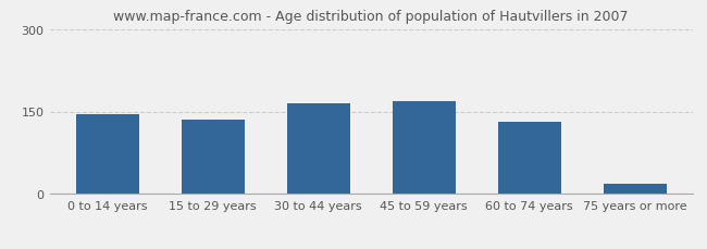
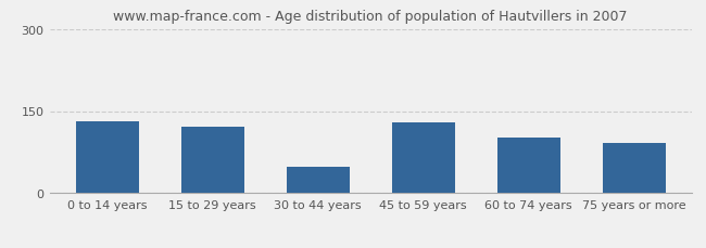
0 to 14 years: 146 -> 132
15 to 29 years: 136 -> 122
30 to 44 years: 164 -> 48
45 to 59 years: 169 -> 130
60 to 74 years: 132 -> 102
75 years or more: 18 -> 92
